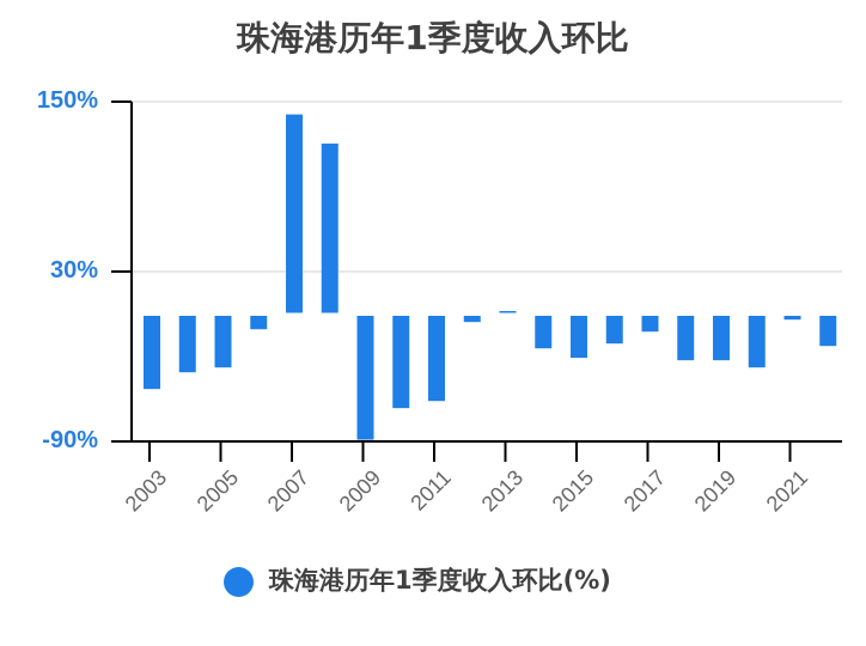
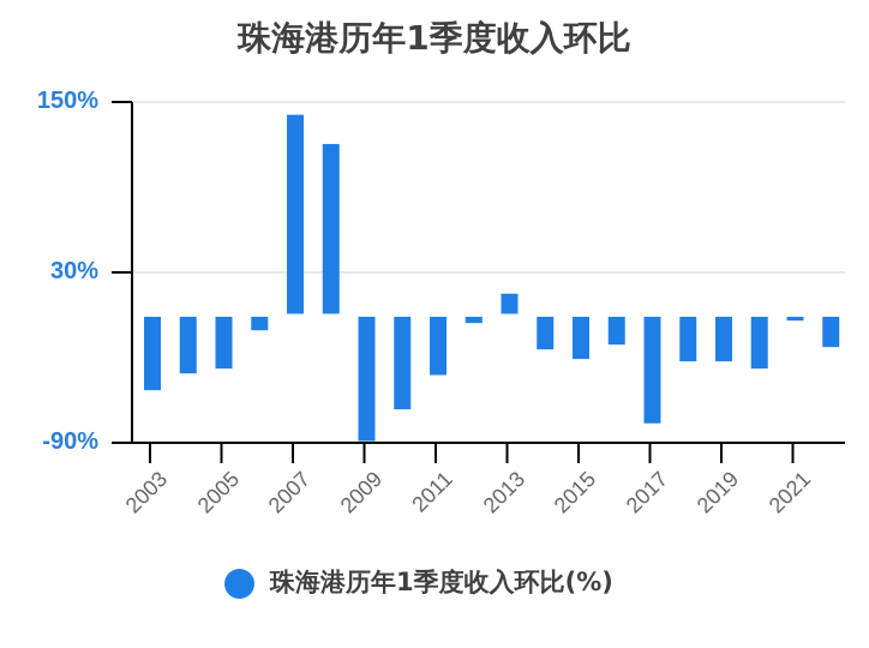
2011: -60% -> -41%
2013: 2% -> 15%
2017: -11% -> -75%
